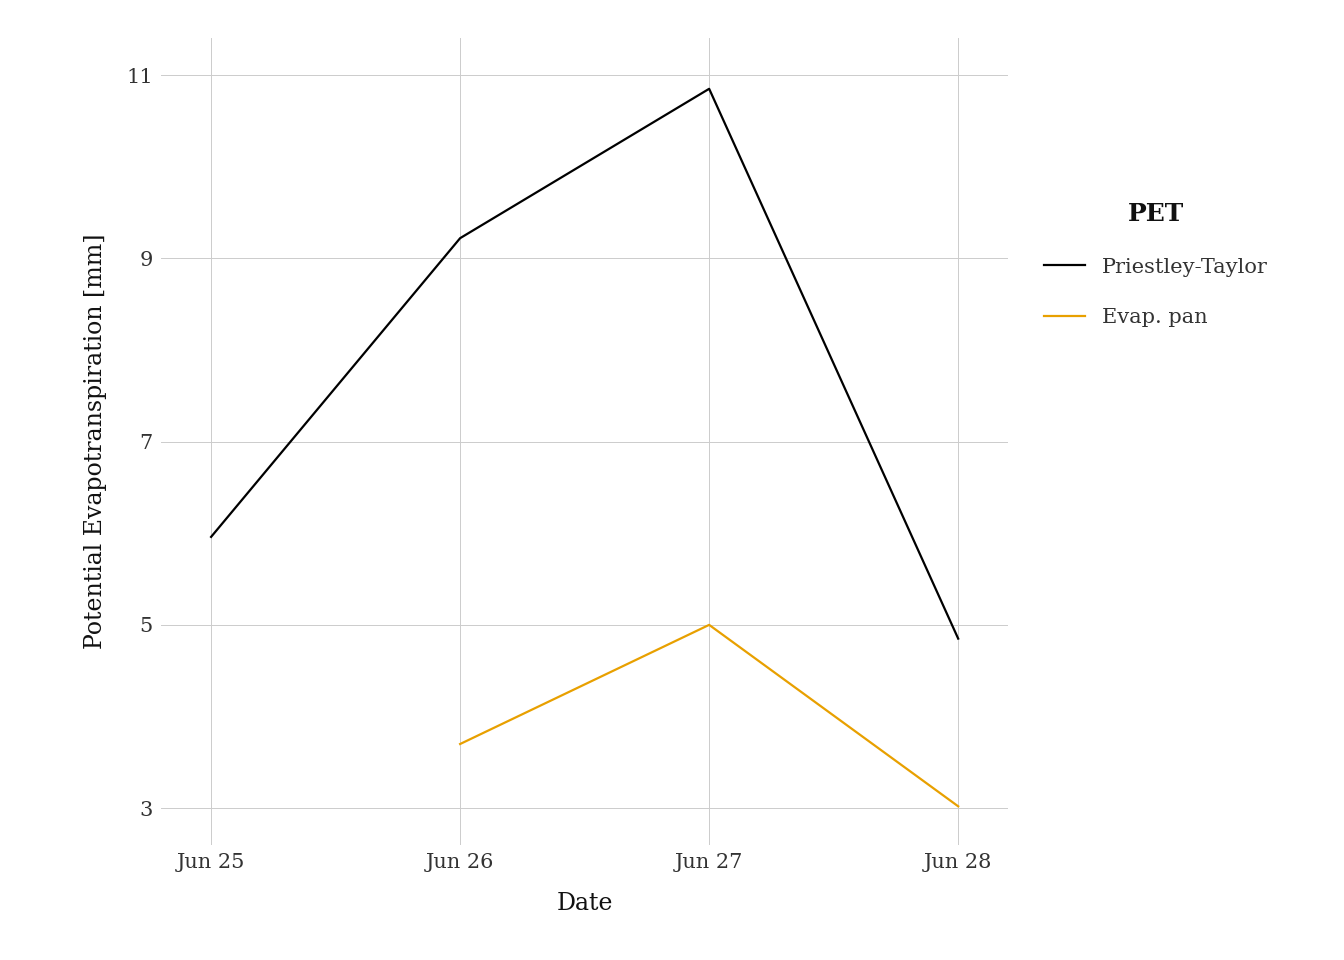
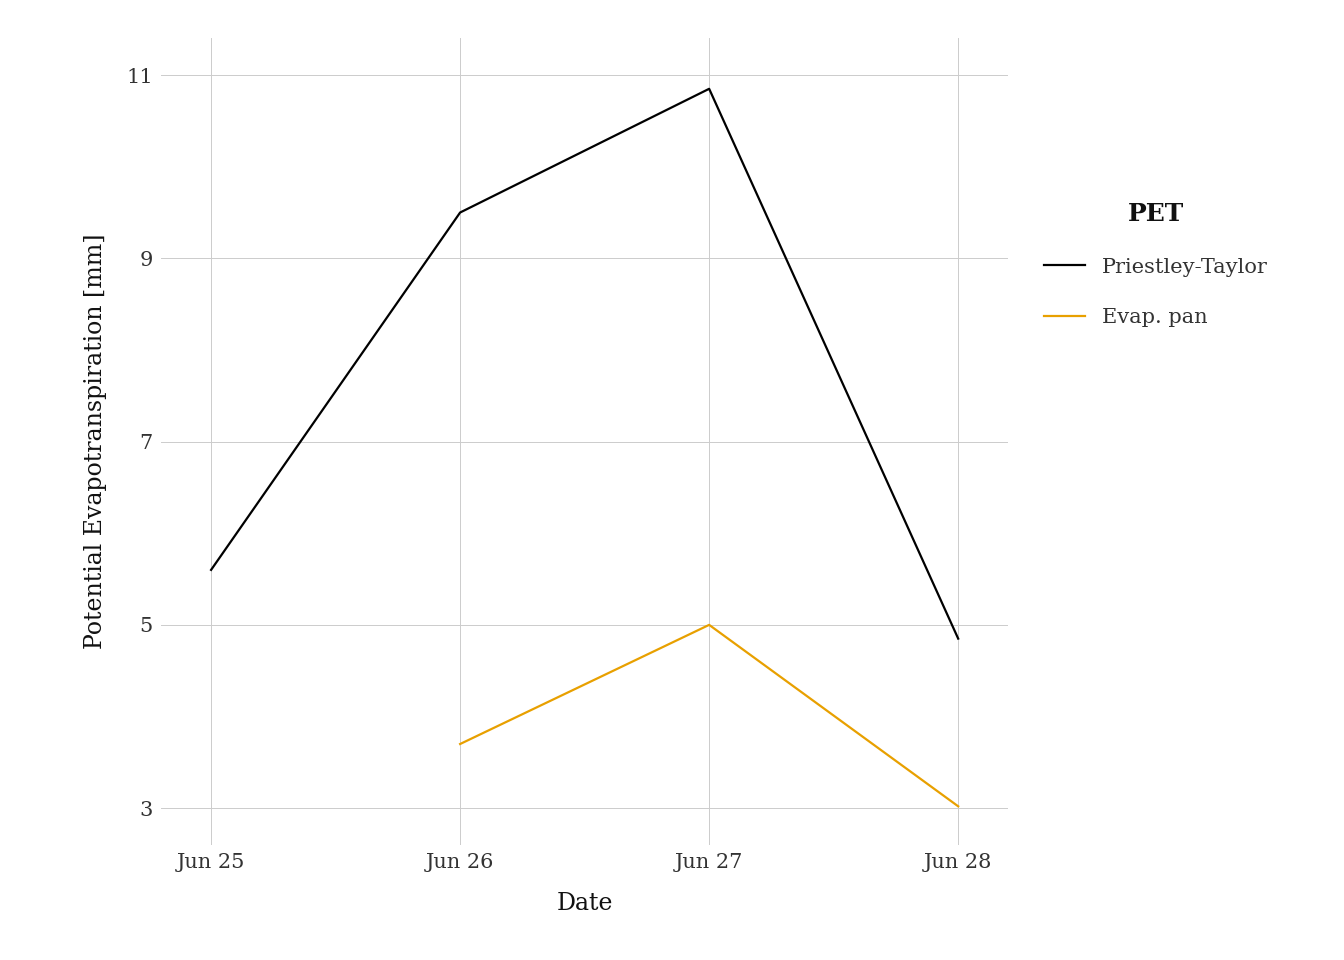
Priestley-Taylor/Jun 25: 5.96 -> 5.60
Priestley-Taylor/Jun 26: 9.22 -> 9.50
